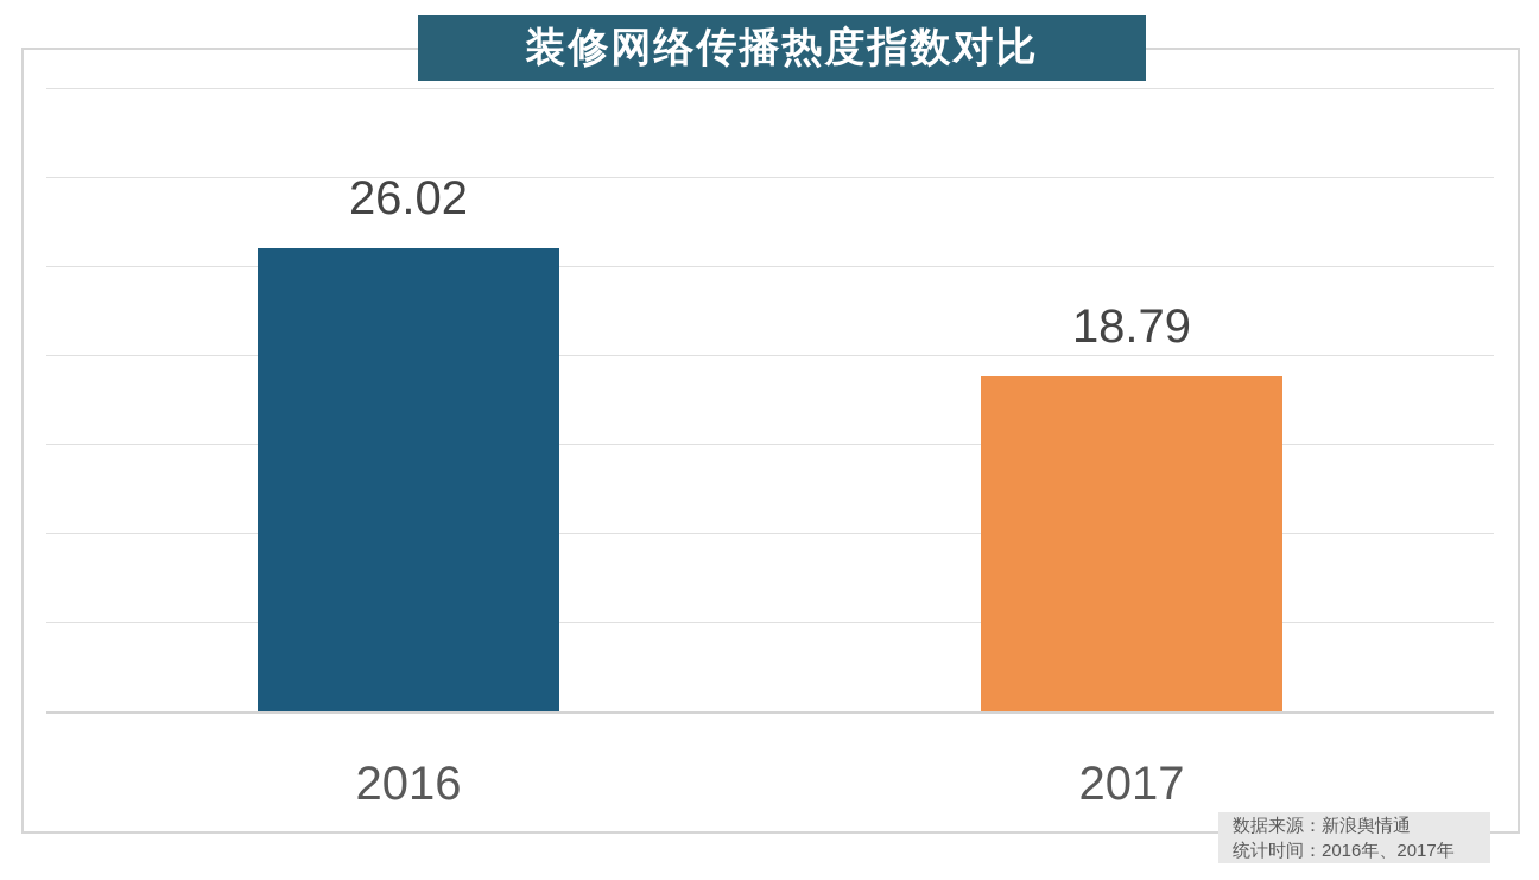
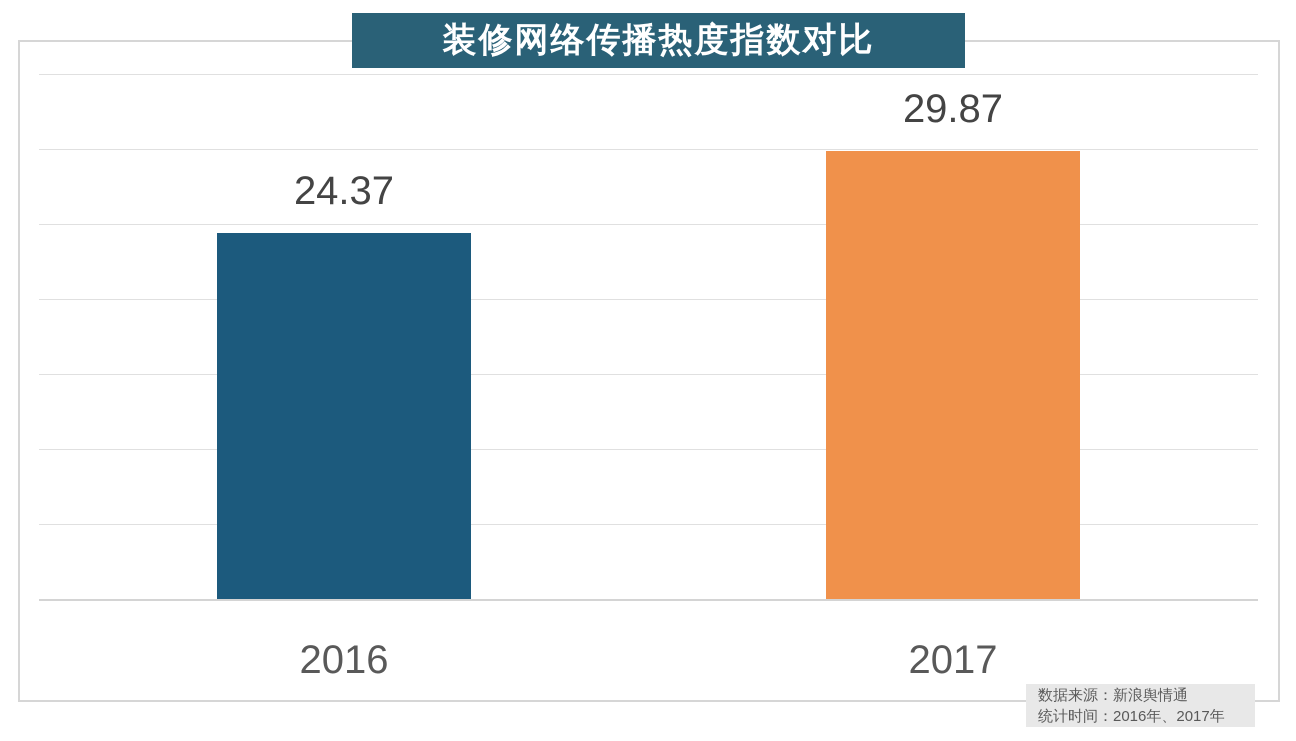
2016: 26.02 -> 24.37
2017: 18.79 -> 29.87
